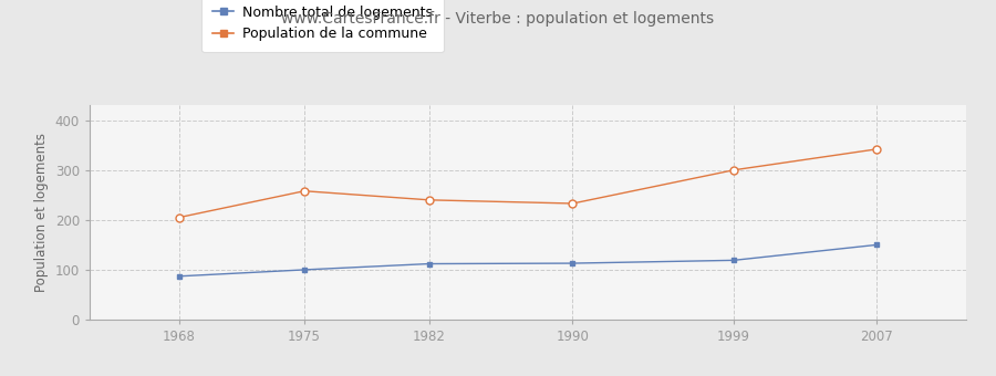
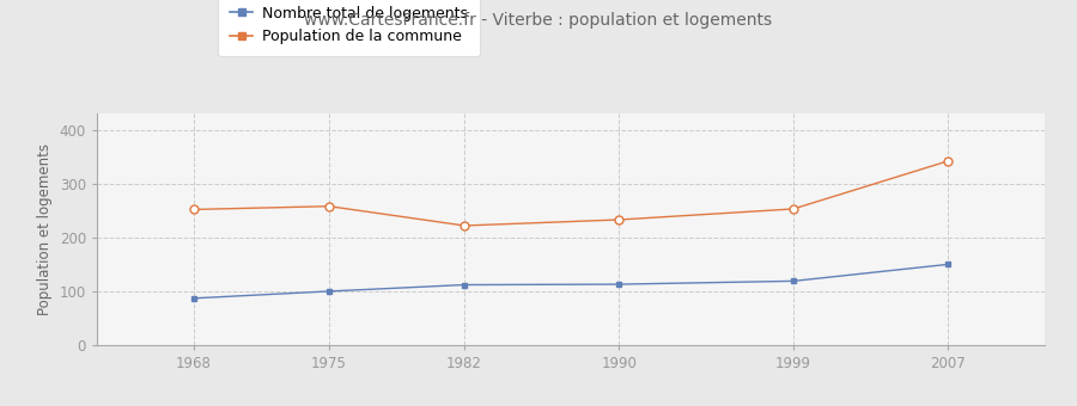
Population de la commune/1968: 205 -> 252
Population de la commune/1982: 240 -> 222
Population de la commune/1999: 300 -> 253
